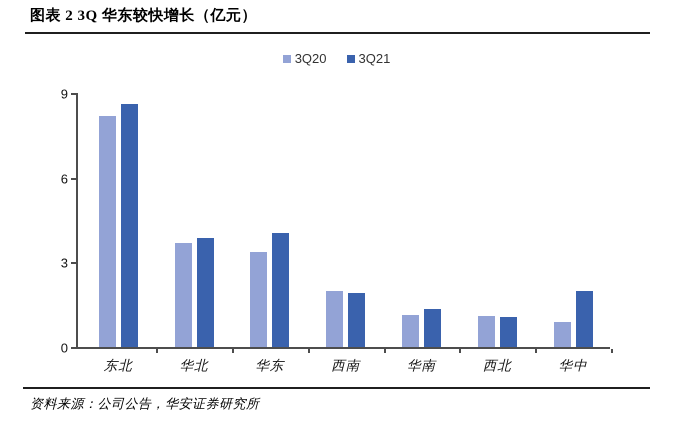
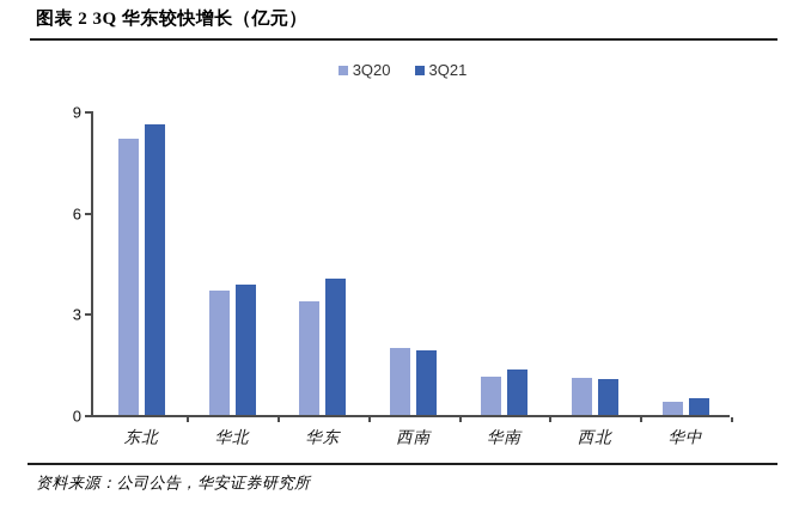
3Q20/华中: 0.9 -> 0.4
3Q21/华中: 2.0 -> 0.5
